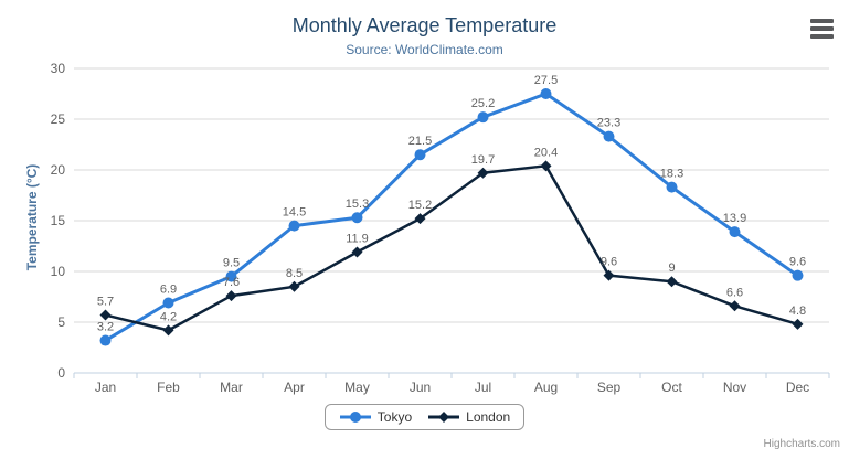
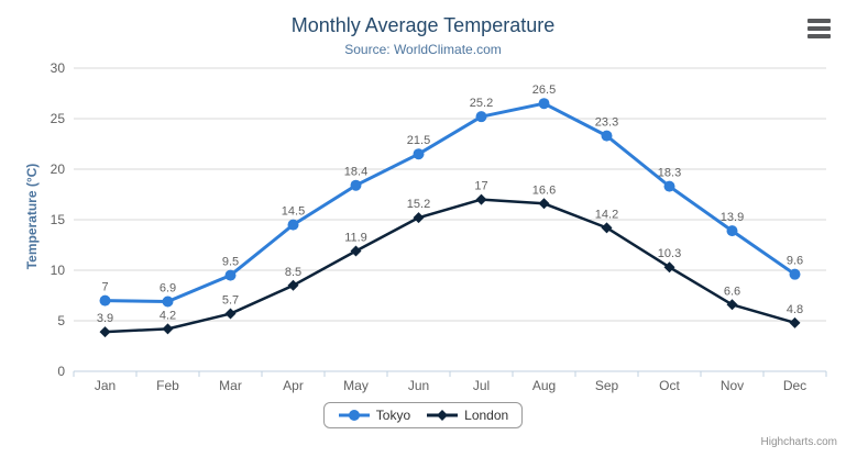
Tokyo/Jan: 3.2 -> 7
London/Jan: 5.7 -> 3.9
London/Mar: 7.6 -> 5.7
Tokyo/May: 15.3 -> 18.4
London/Jul: 19.7 -> 17
Tokyo/Aug: 27.5 -> 26.5
London/Aug: 20.4 -> 16.6
London/Sep: 9.6 -> 14.2
London/Oct: 9 -> 10.3
